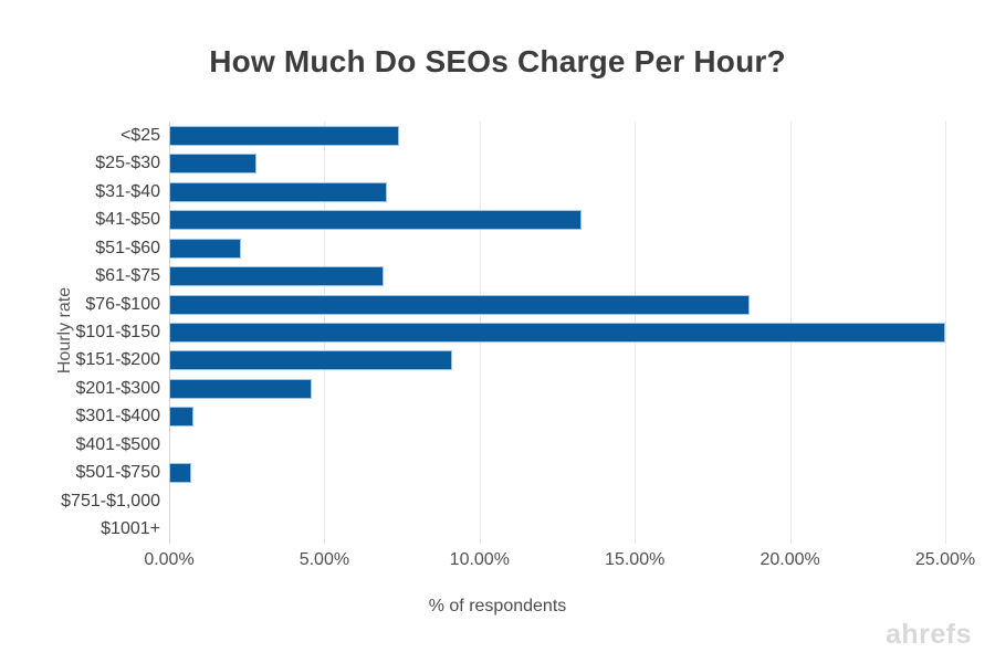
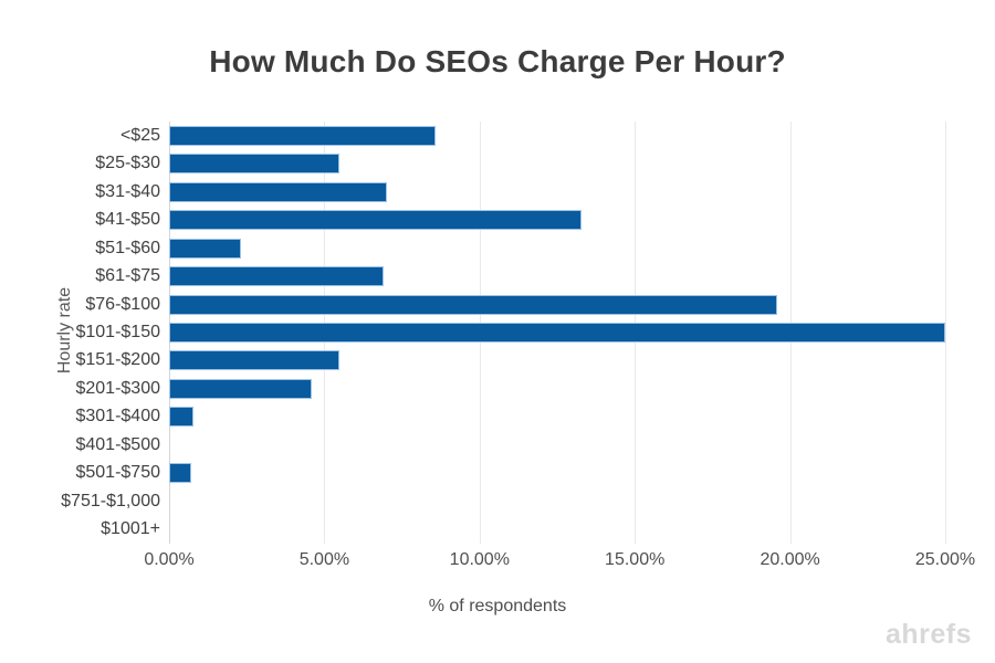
<$25: 7.4% -> 8.6%
$25-$30: 2.8% -> 5.5%
$76-$100: 18.7% -> 19.6%
$151-$200: 9.1% -> 5.5%
